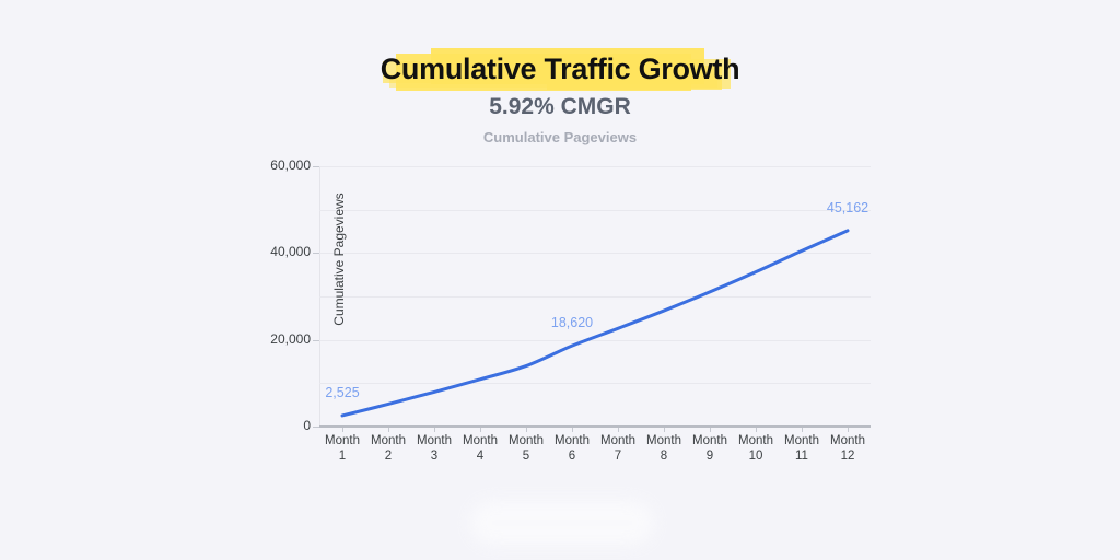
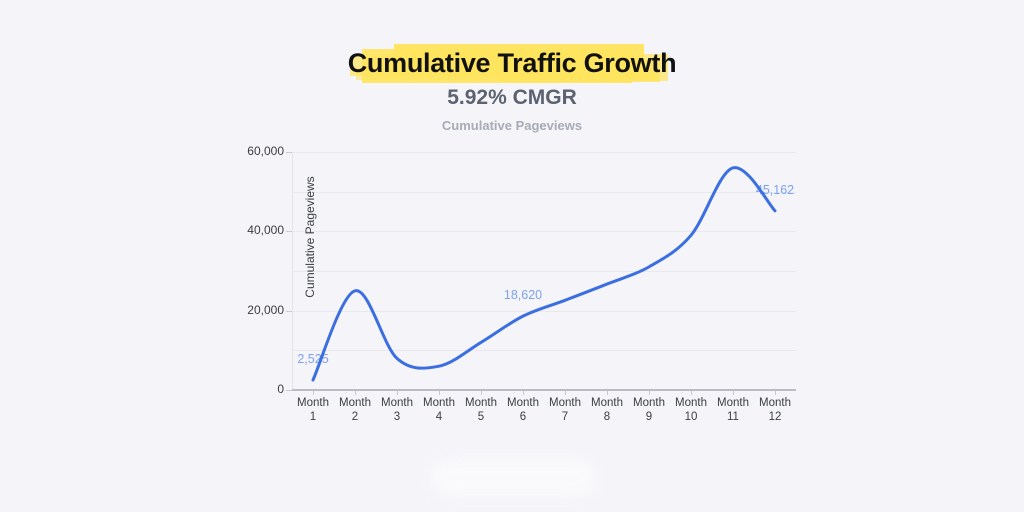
Month 2: 5000 -> 25000
Month 4: 11000 -> 6000
Month 5: 14000 -> 12000
Month 10: 36000 -> 39000
Month 11: 40000 -> 56000
